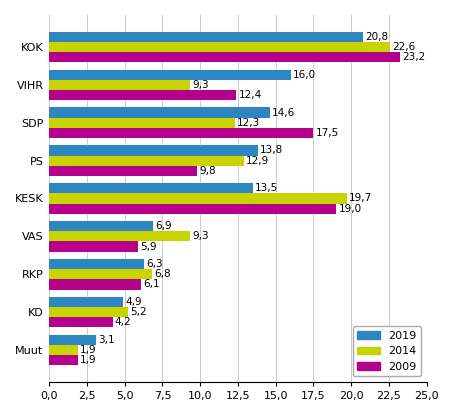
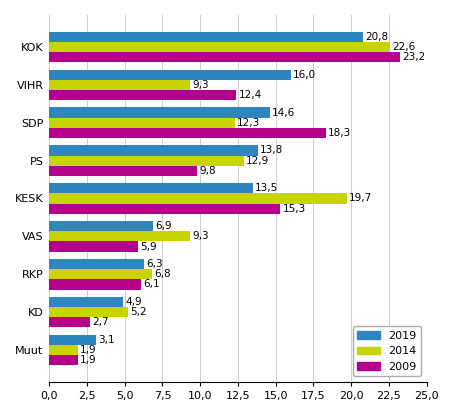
2009/SDP: 17,5 -> 18,3
2009/KESK: 19,0 -> 15,3
2009/KD: 4,2 -> 2,7
